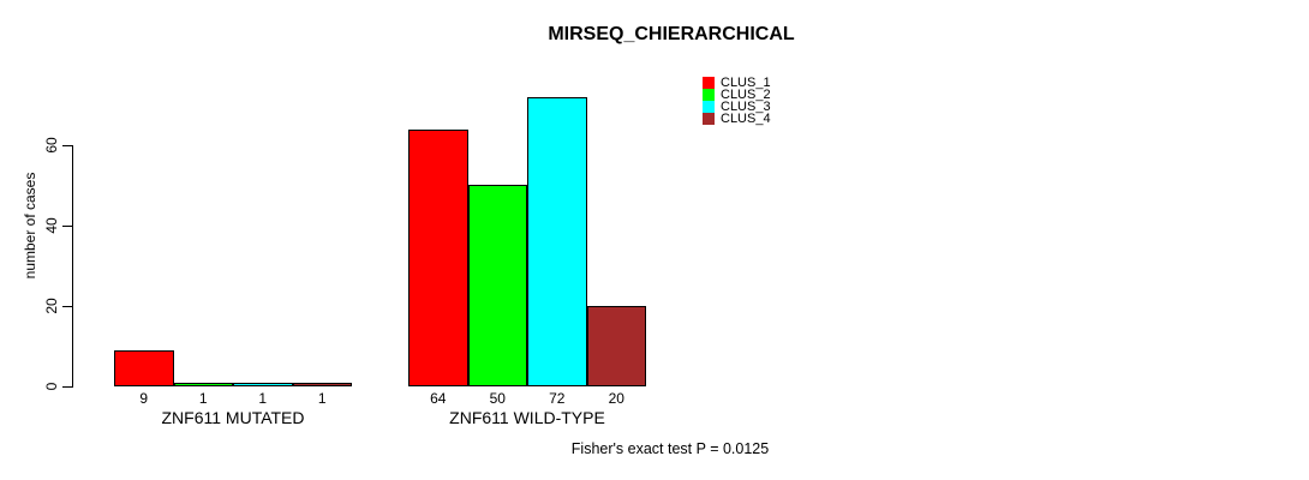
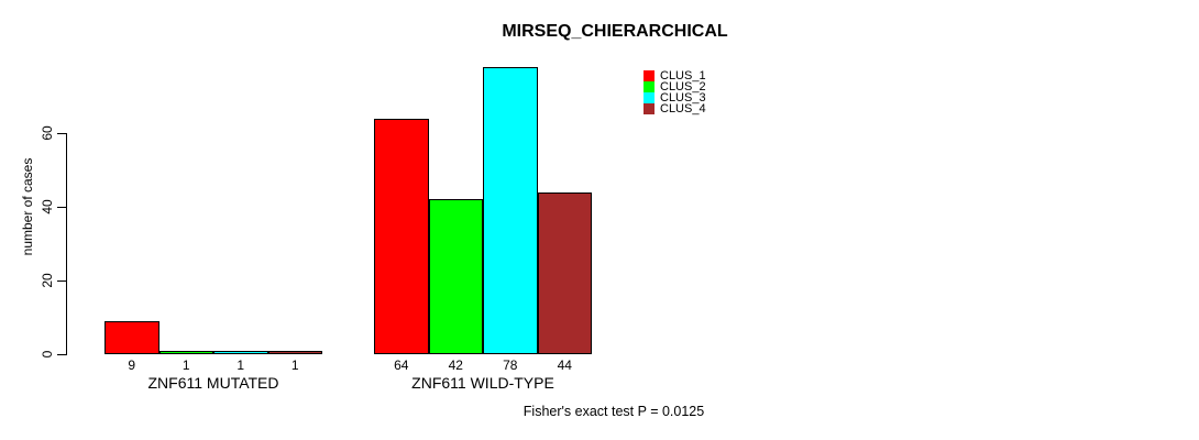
CLUS_2/ZNF611 WILD-TYPE: 50 -> 42
CLUS_3/ZNF611 WILD-TYPE: 72 -> 78
CLUS_4/ZNF611 WILD-TYPE: 20 -> 44
